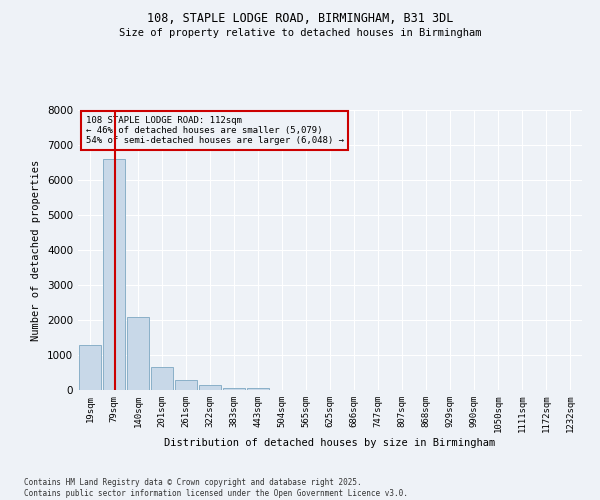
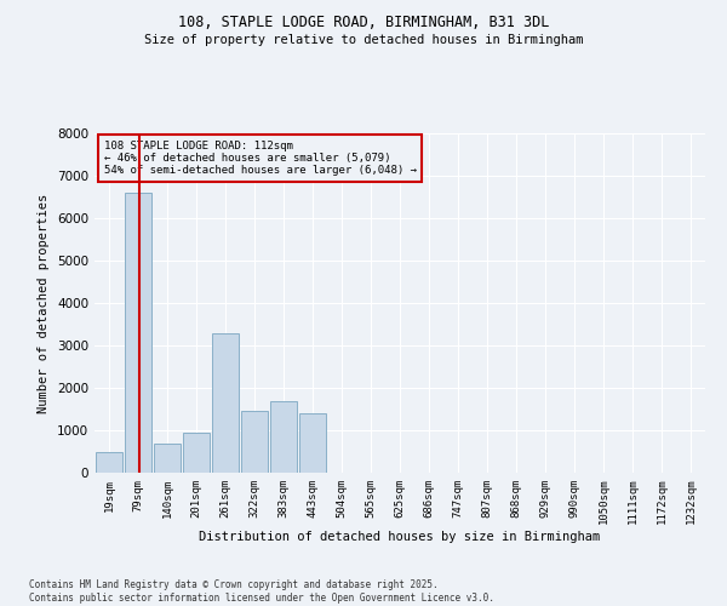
19sqm: 1300 -> 500
140sqm: 2100 -> 700
201sqm: 670 -> 950
261sqm: 300 -> 3300
322sqm: 130 -> 1450
383sqm: 70 -> 1700
443sqm: 50 -> 1400
